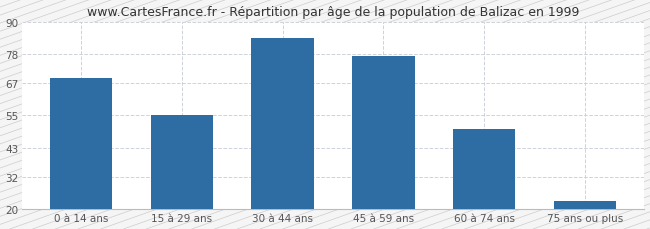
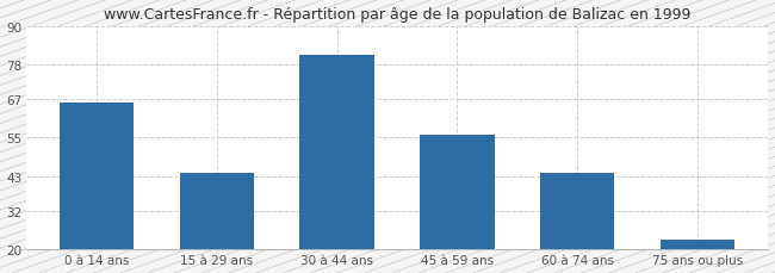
0 à 14 ans: 69 -> 66
15 à 29 ans: 55 -> 44
30 à 44 ans: 84 -> 81
45 à 59 ans: 77 -> 56
60 à 74 ans: 50 -> 44
